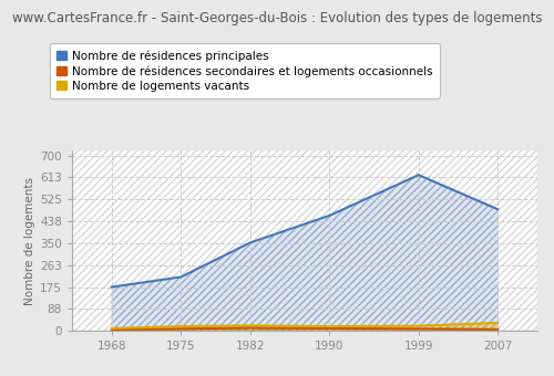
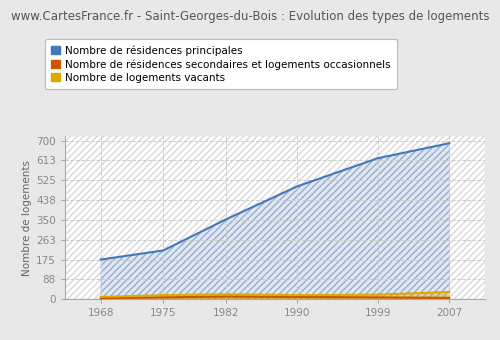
Nombre de résidences principales/1990: 460 -> 498
Nombre de résidences principales/2007: 485 -> 688
